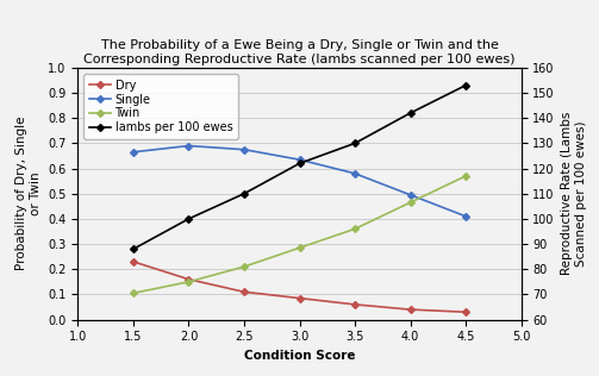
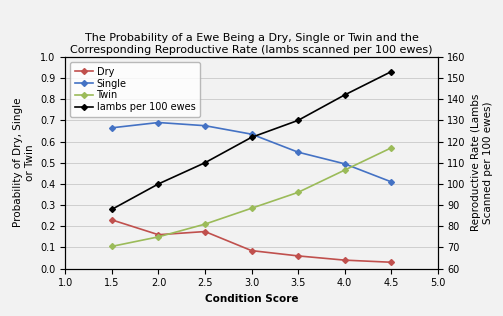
Dry/2.5: 0.110 -> 0.175
Single/3.5: 0.580 -> 0.550
